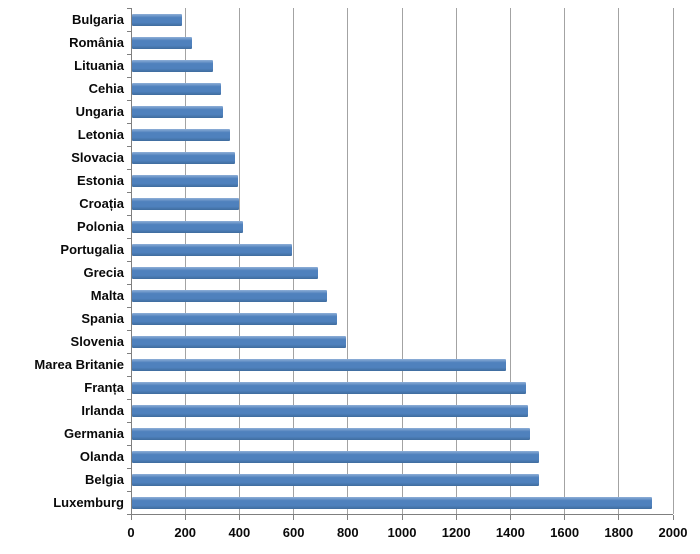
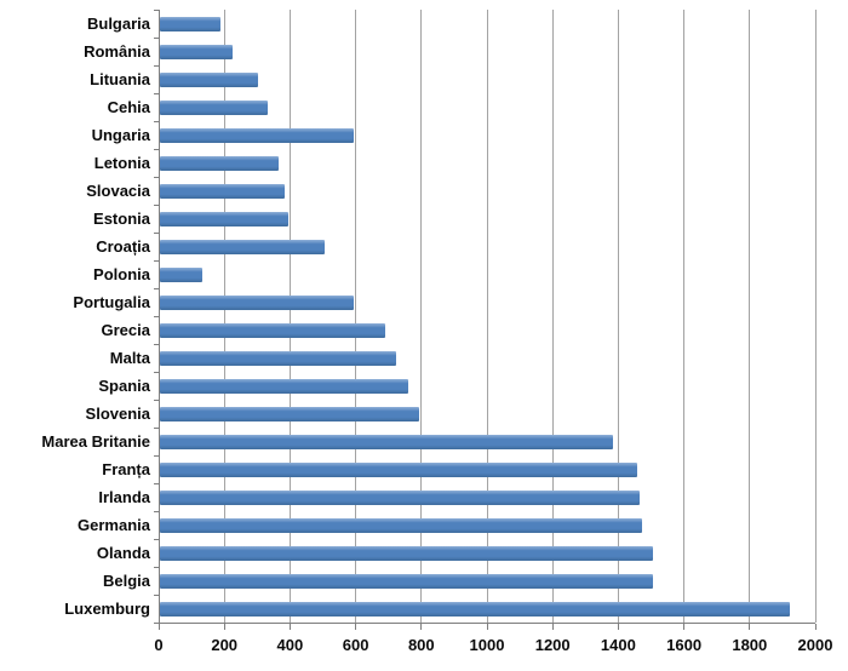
Ungaria: 340 -> 590
Croația: 400 -> 500
Polonia: 410 -> 130
